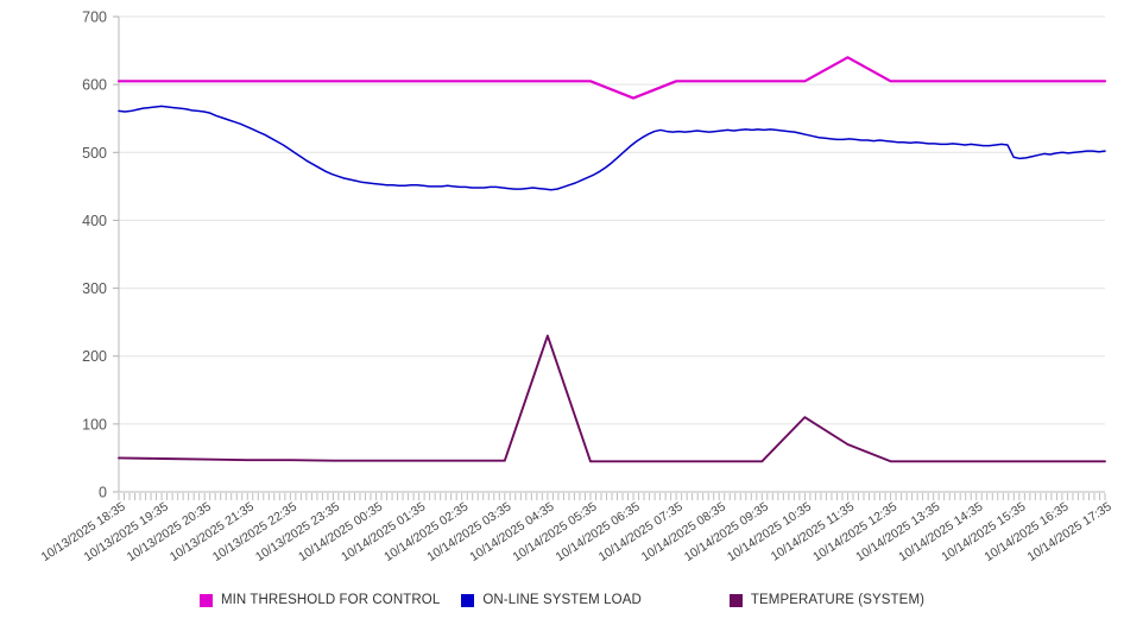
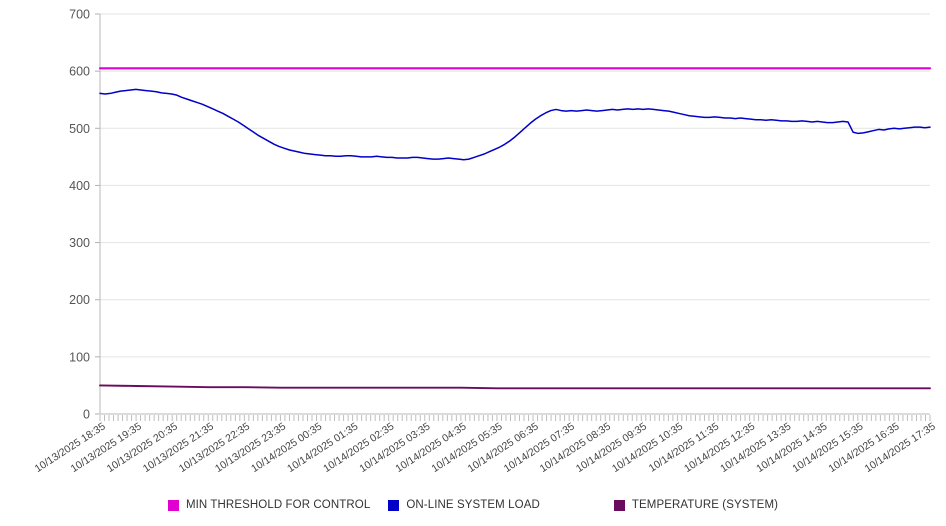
TEMPERATURE (SYSTEM)/10/14/2025 04:35: 230 -> 50
MIN THRESHOLD FOR CONTROL/10/14/2025 06:35: 580 -> 600
TEMPERATURE (SYSTEM)/10/14/2025 10:35: 110 -> 40
MIN THRESHOLD FOR CONTROL/10/14/2025 11:35: 640 -> 600
TEMPERATURE (SYSTEM)/10/14/2025 11:35: 70 -> 40
